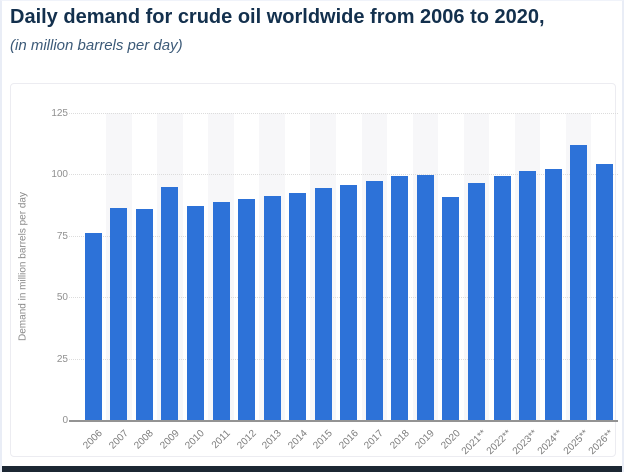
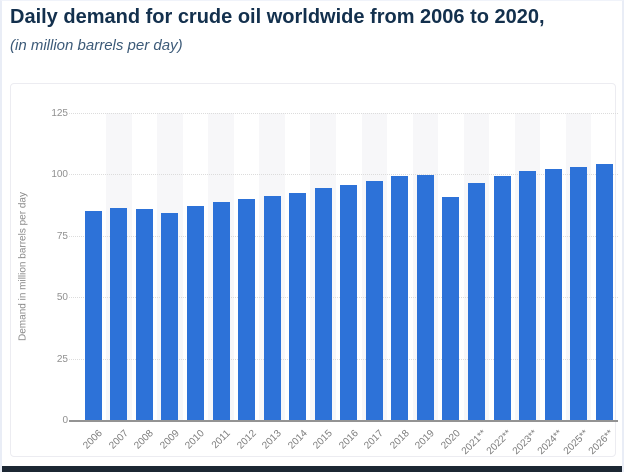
2006: 76 -> 85
2009: 95 -> 84
2025**: 112 -> 103
